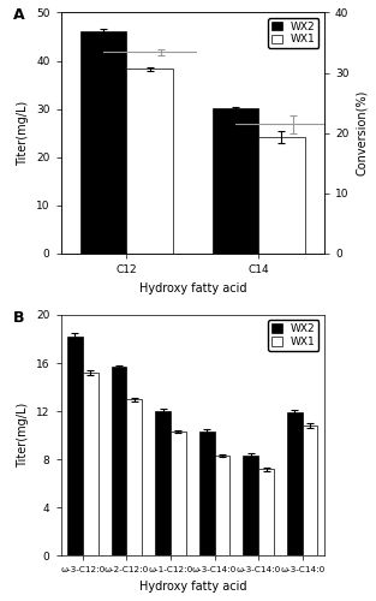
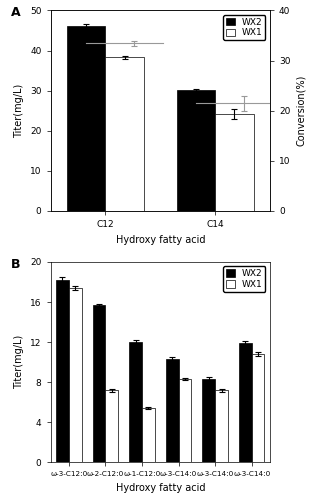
WX1/ω-3-C12:0: 15.2 -> 17.4
WX1/ω-2-C12:0: 13.0 -> 7.2
WX1/ω-1-C12:0: 10.3 -> 5.4
